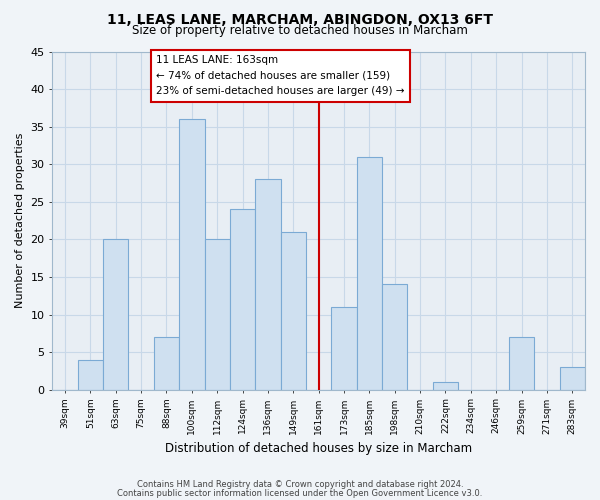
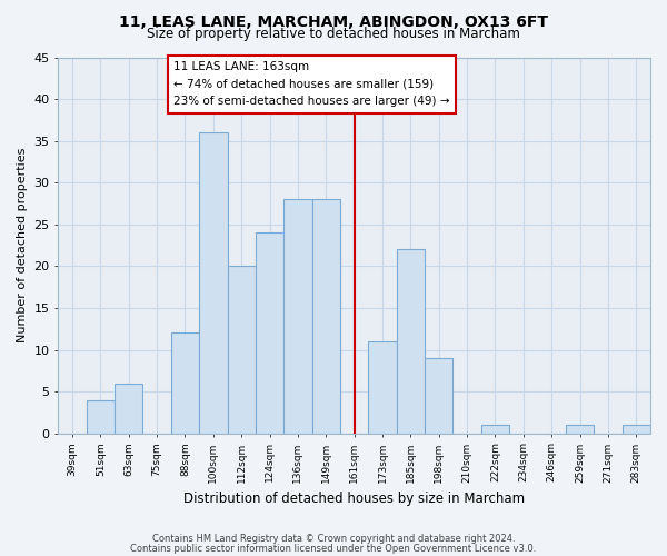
63sqm: 20 -> 6
88sqm: 7 -> 12
149sqm: 21 -> 28
185sqm: 31 -> 22
198sqm: 14 -> 9
259sqm: 7 -> 1
283sqm: 3 -> 1
